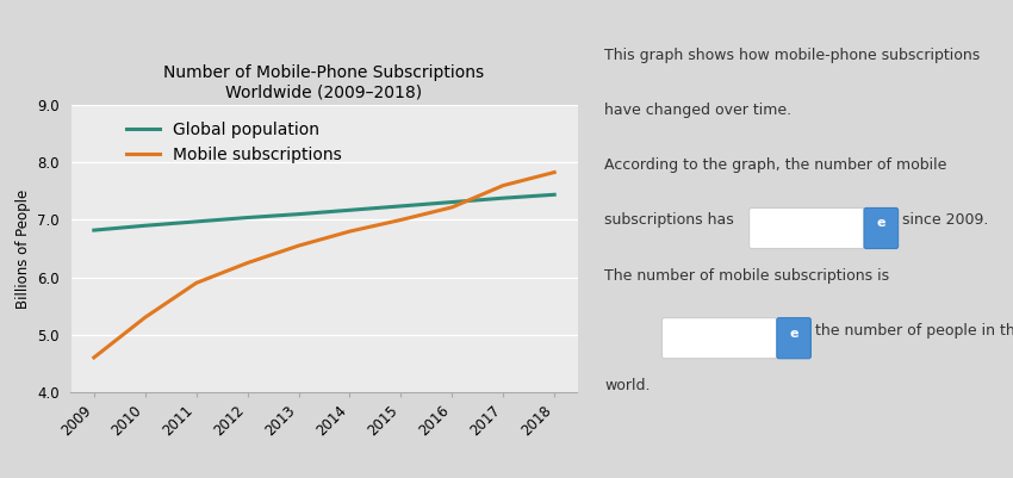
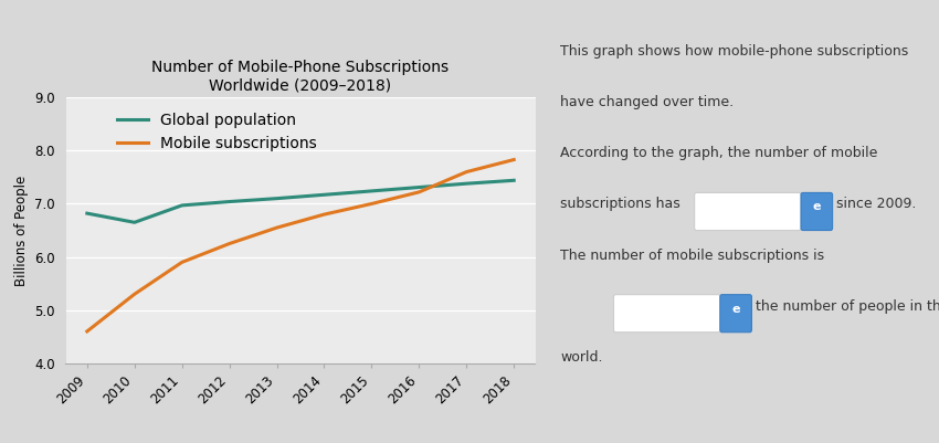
Global population/2010: 6.90 -> 6.65
